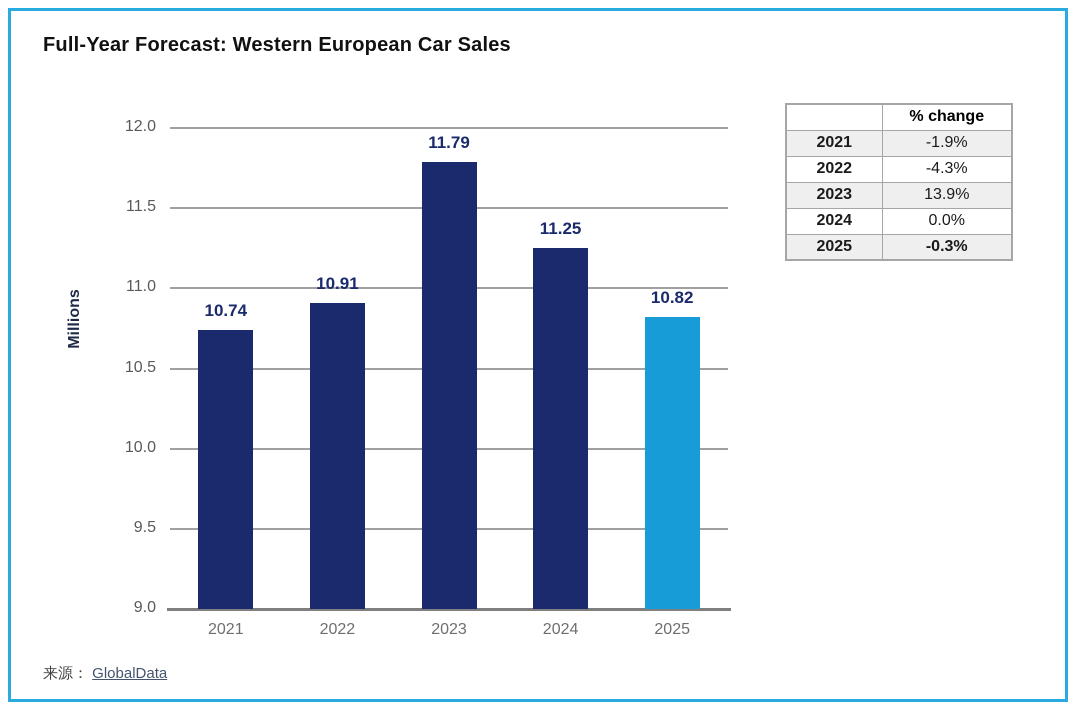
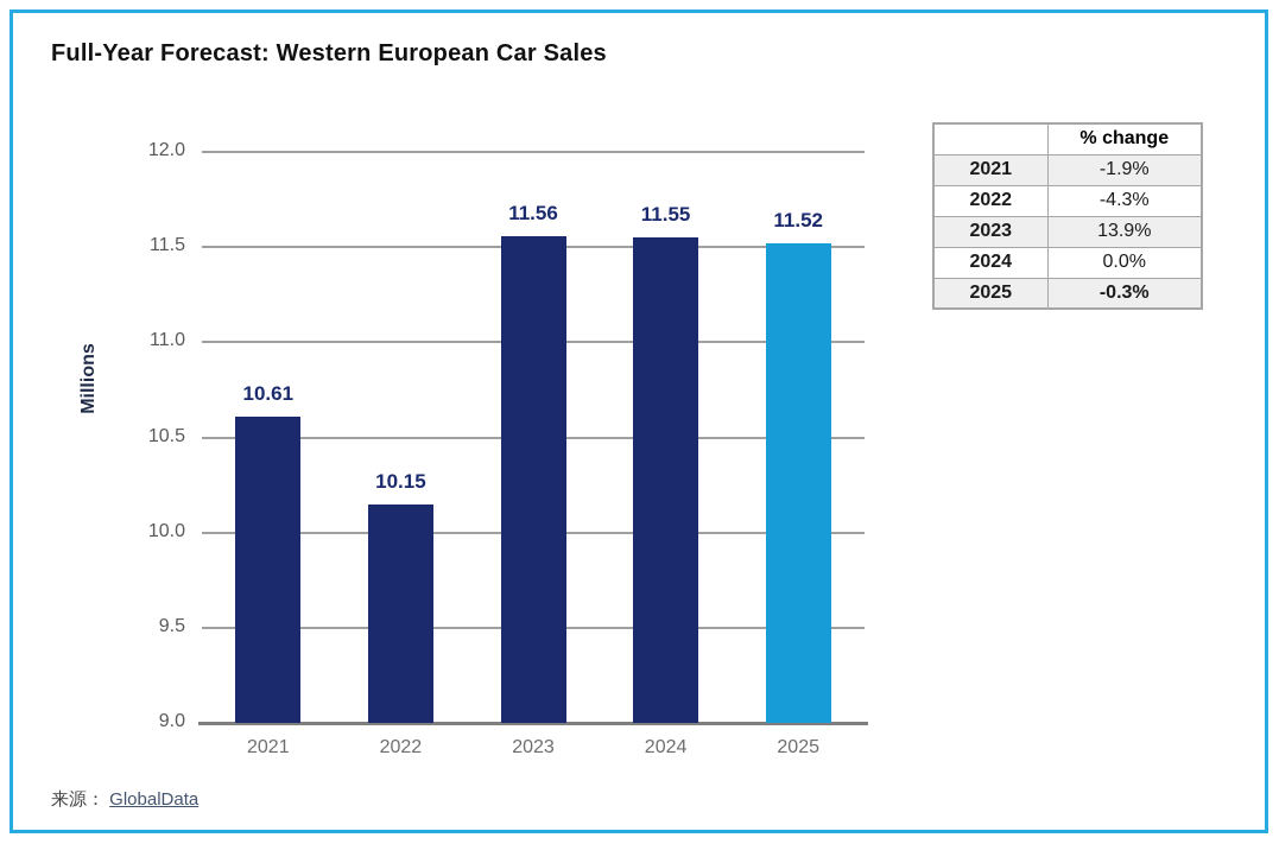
2021: 10.74 -> 10.61
2022: 10.91 -> 10.15
2023: 11.79 -> 11.56
2024: 11.25 -> 11.55
2025: 10.82 -> 11.52
